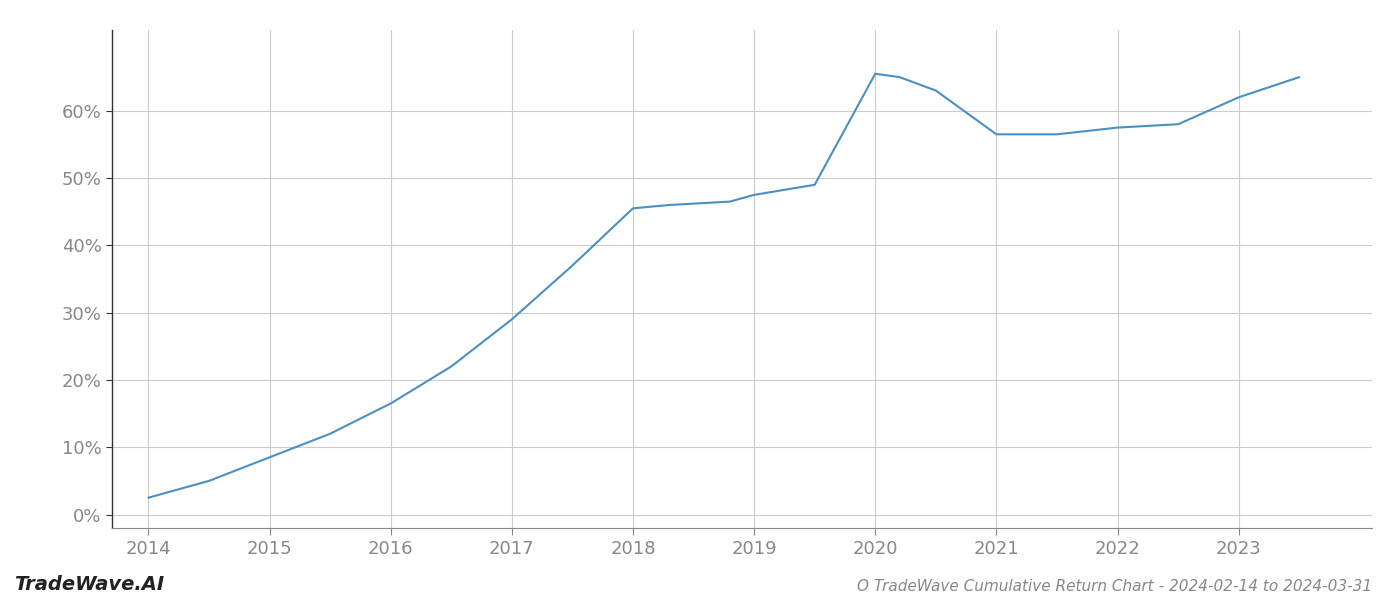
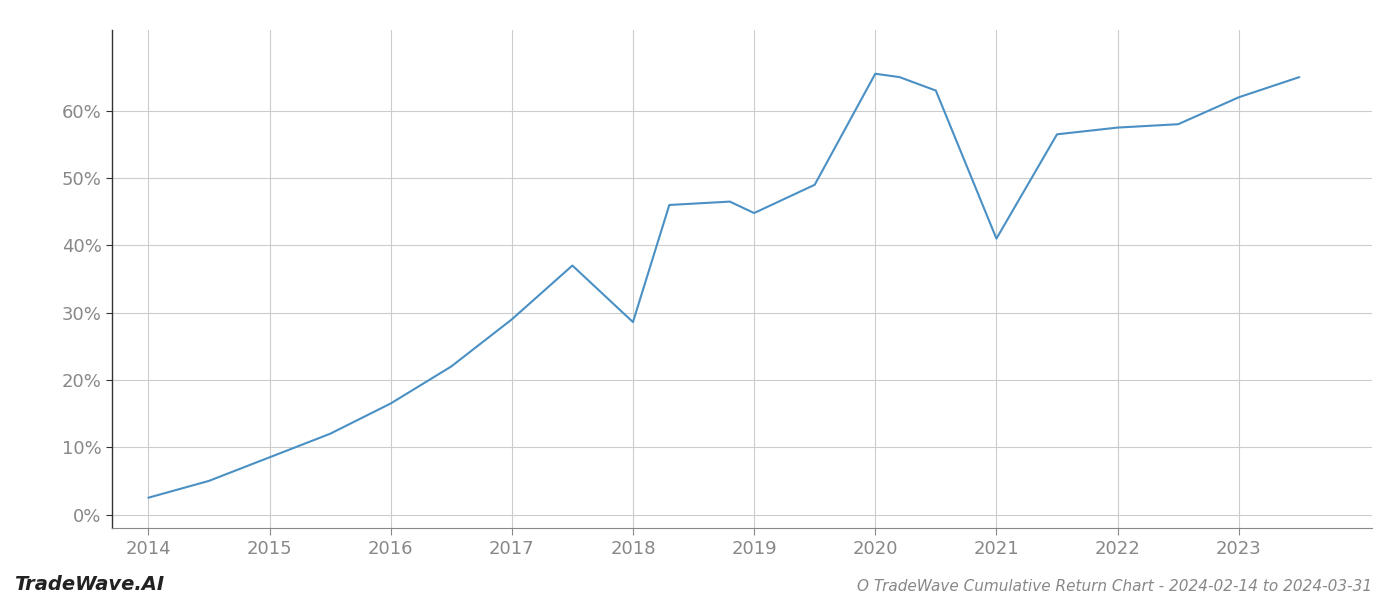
2018: 45.5% -> 28.6%
2019: 47.5% -> 44.8%
2021: 56.5% -> 41.0%
